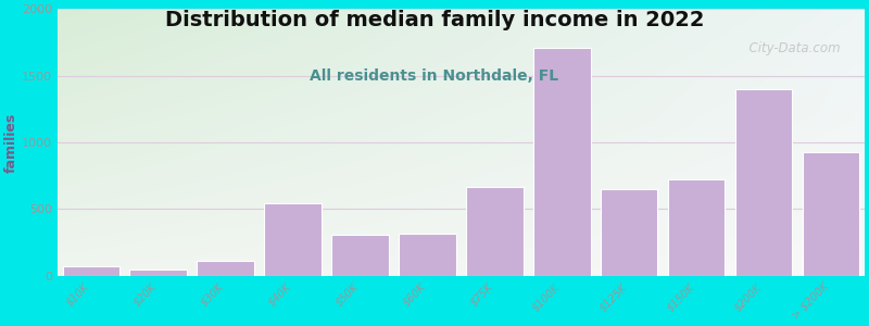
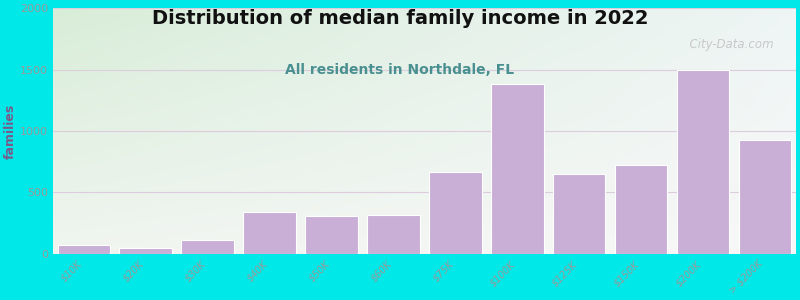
$40K: 540 -> 340
$100K: 1710 -> 1380
$200K: 1400 -> 1500
